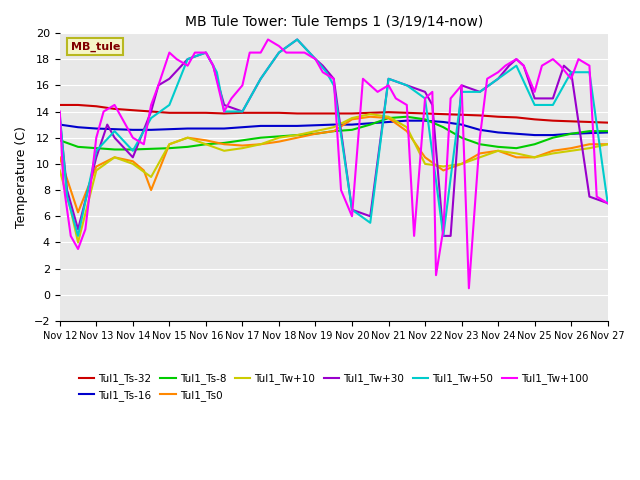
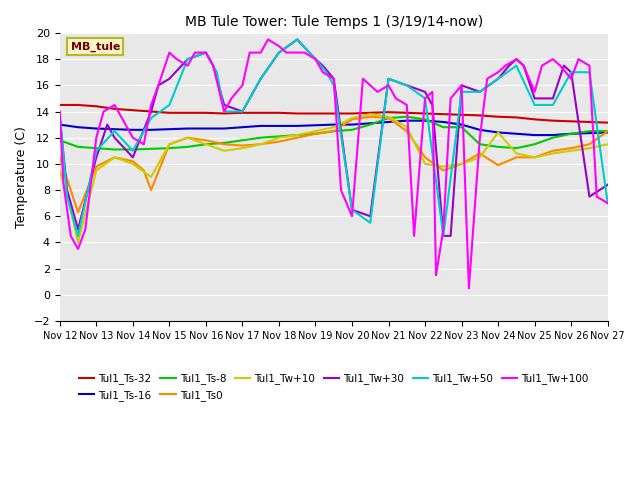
Tul1_Ts-8/Nov 23: 12.0 -> 12.8
Tul1_Ts0/Nov 24: 11.0 -> 9.9
Tul1_Tw+10/Nov 24: 11.0 -> 12.4
Tul1_Ts0/Nov 27: 11.5 -> 12.5
Tul1_Tw+30/Nov 27: 7.0 -> 8.4
